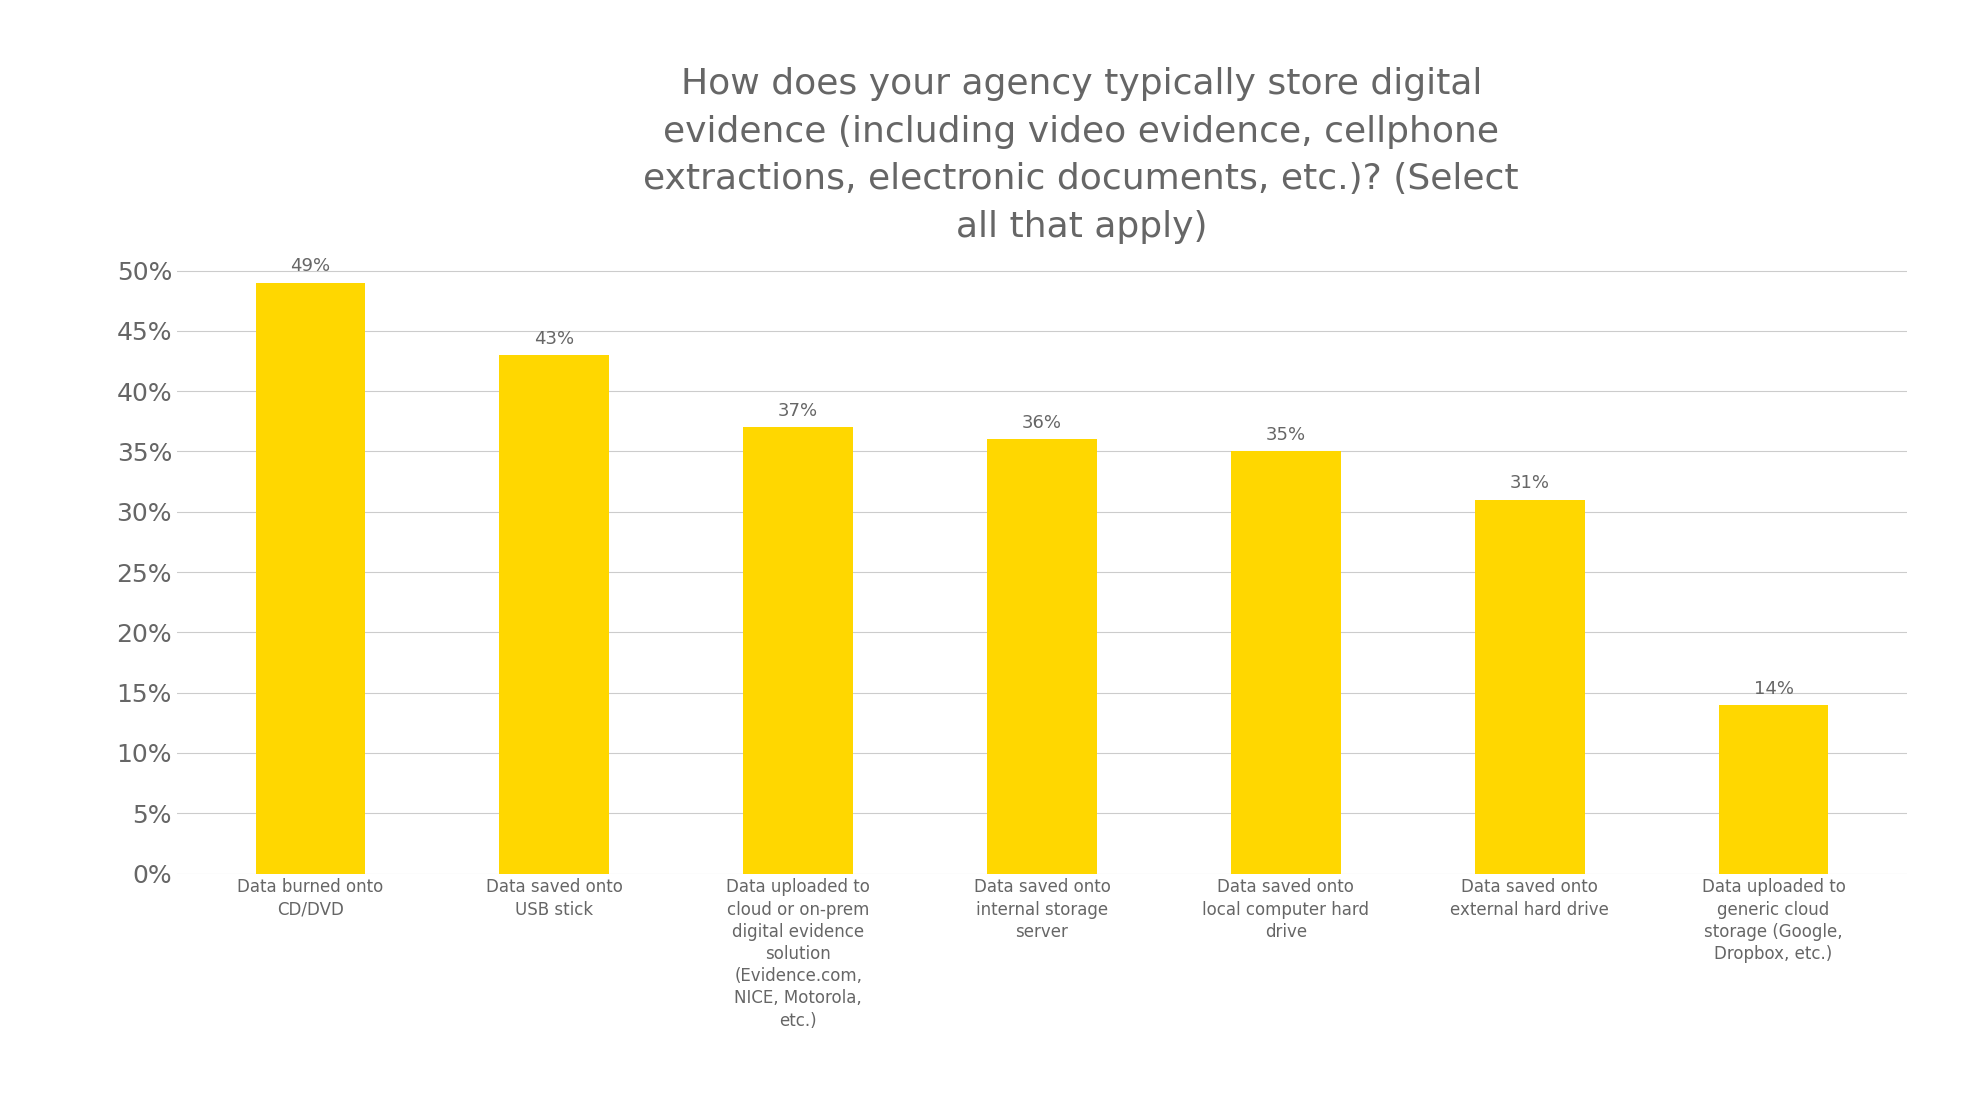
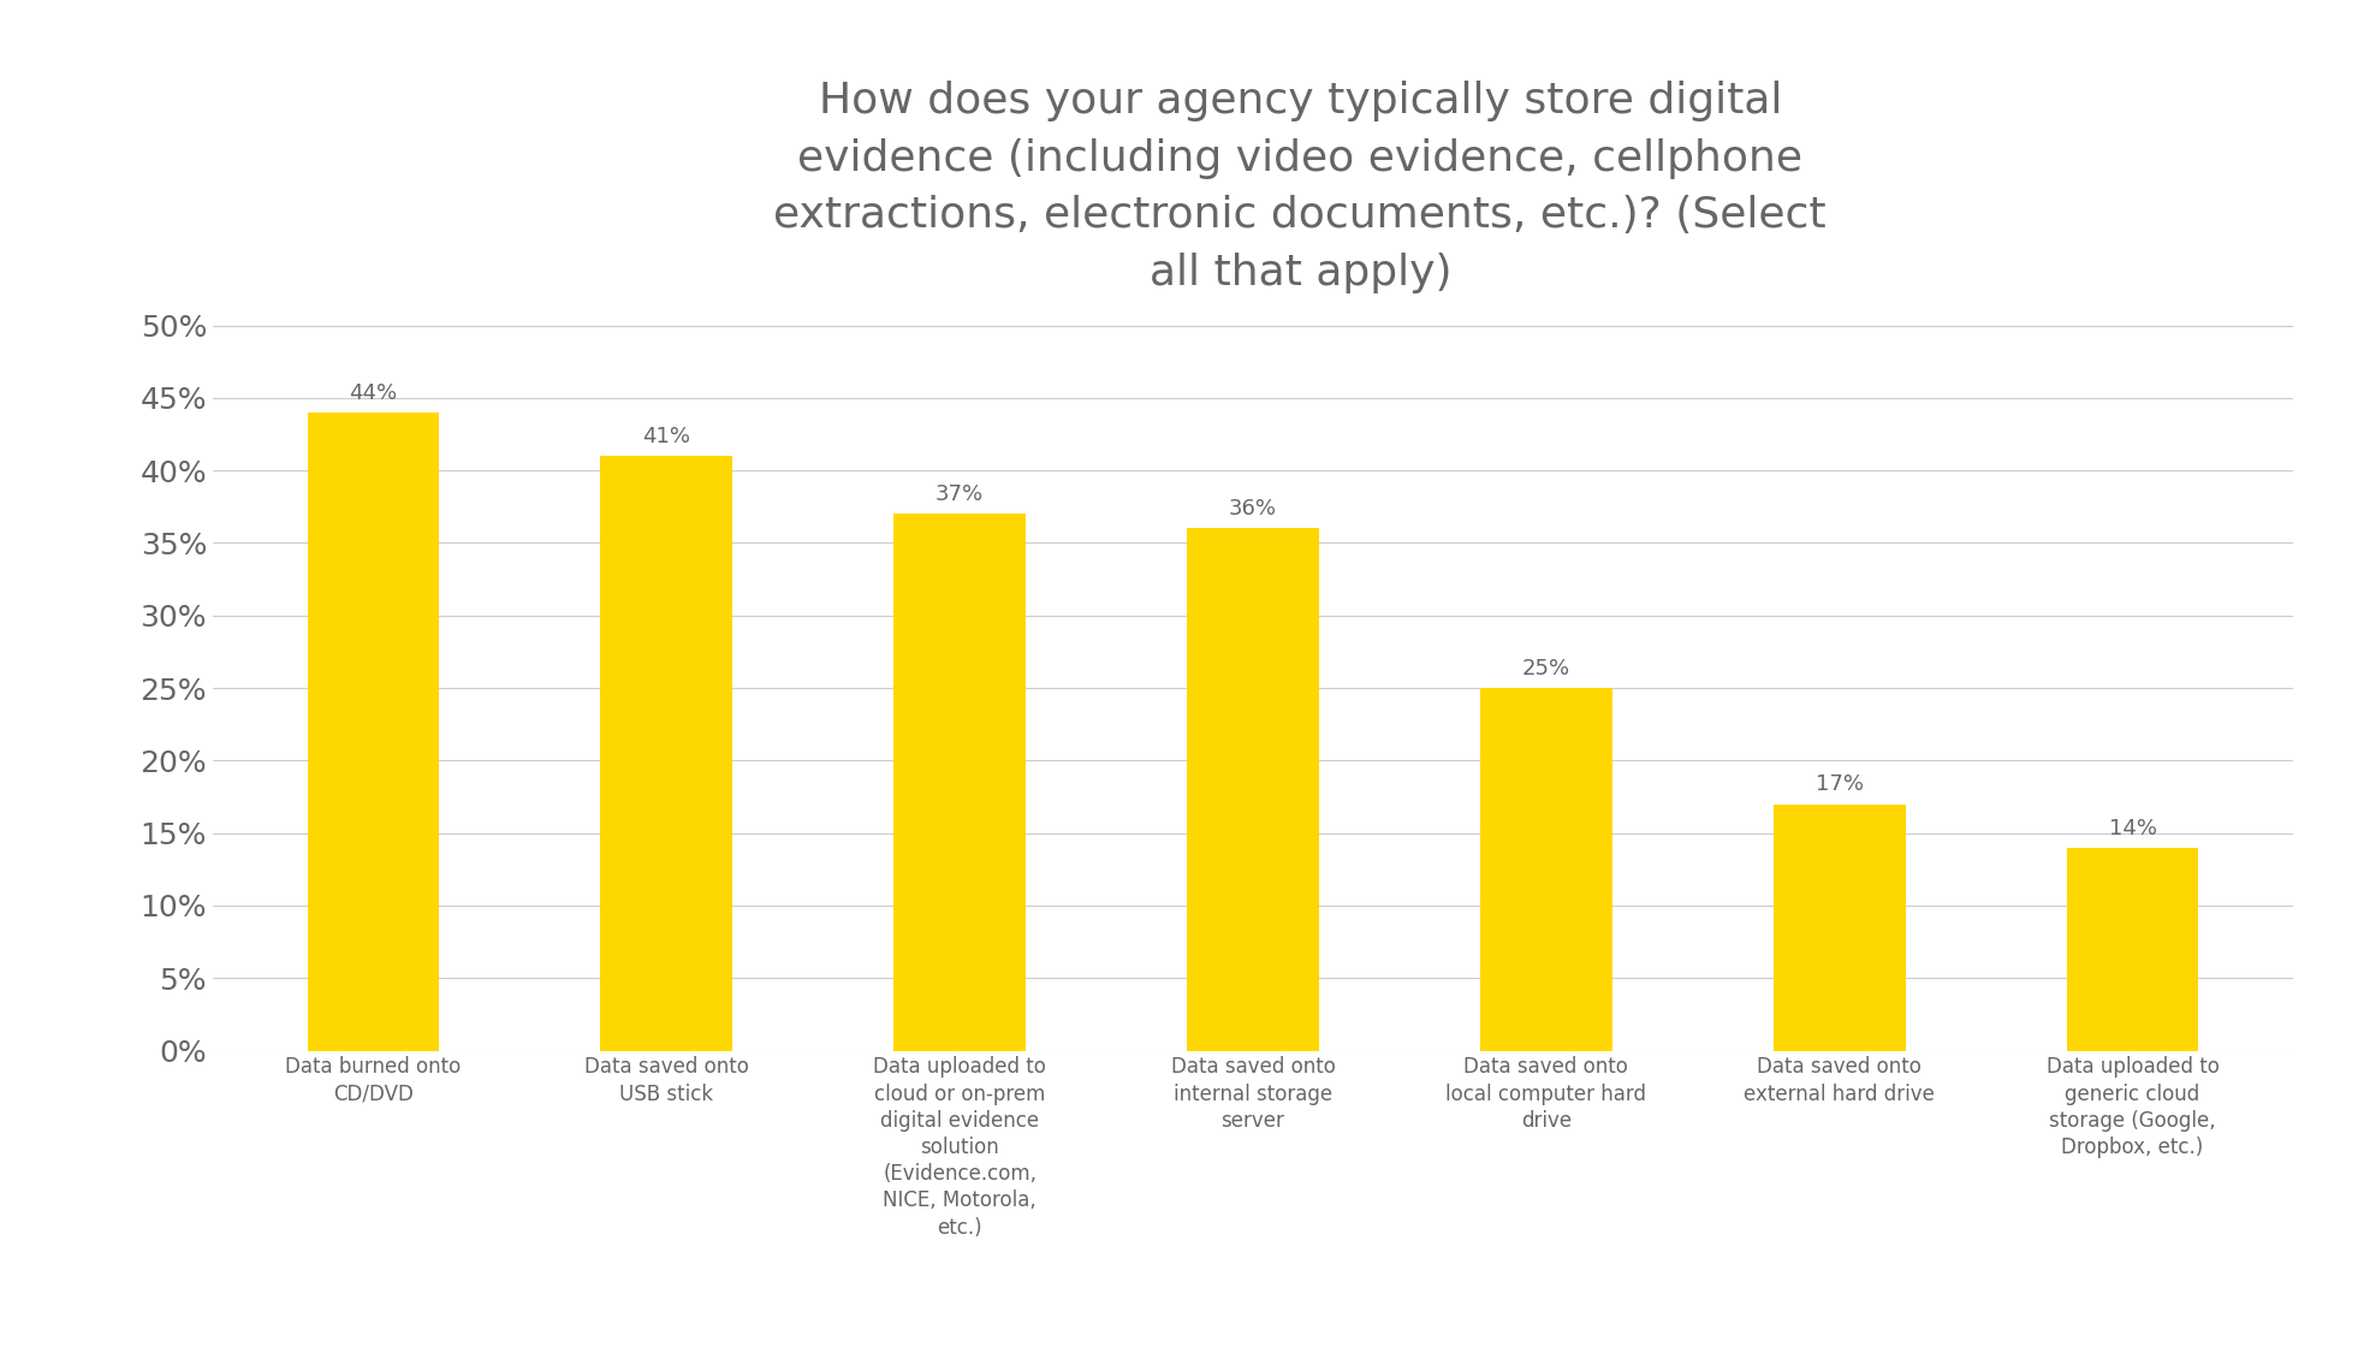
Data burned onto CD/DVD: 49% -> 44%
Data saved onto USB stick: 43% -> 41%
Data saved onto local computer hard drive: 35% -> 25%
Data saved onto external hard drive: 31% -> 17%
